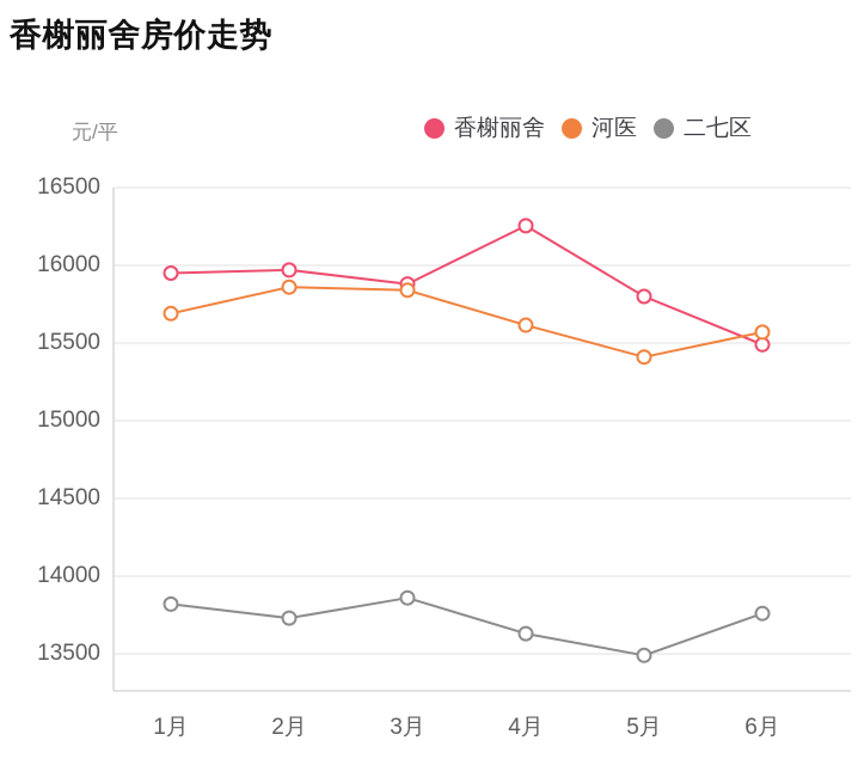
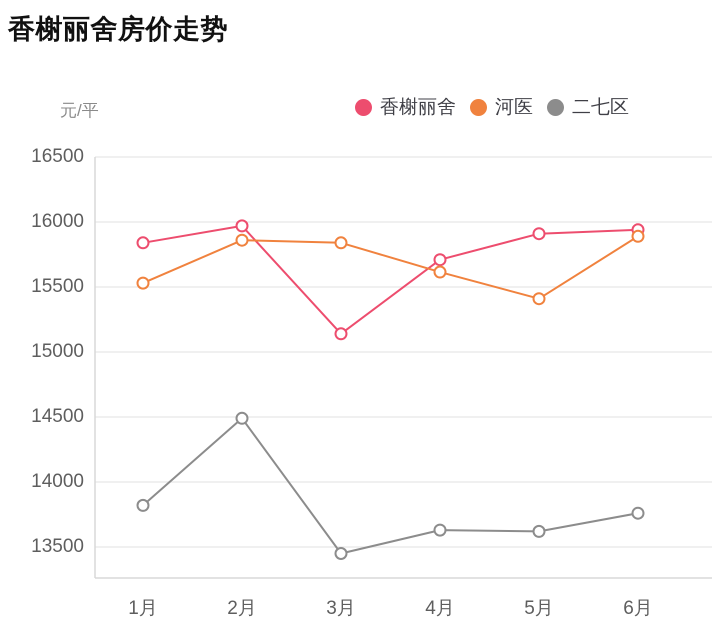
香榭丽舍/1月: 15950 -> 15840
河医/1月: 15690 -> 15530
二七区/2月: 13730 -> 14490
香榭丽舍/3月: 15880 -> 15140
二七区/3月: 13860 -> 13450
香榭丽舍/4月: 16260 -> 15710
香榭丽舍/5月: 15800 -> 15910
二七区/5月: 13490 -> 13620
香榭丽舍/6月: 15490 -> 15940
河医/6月: 15570 -> 15890
